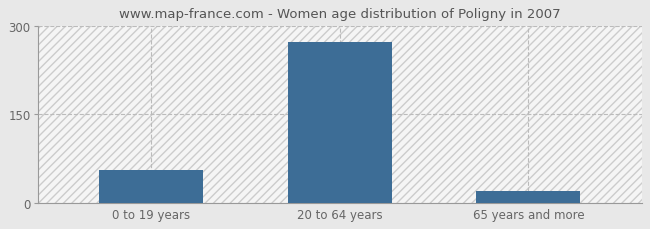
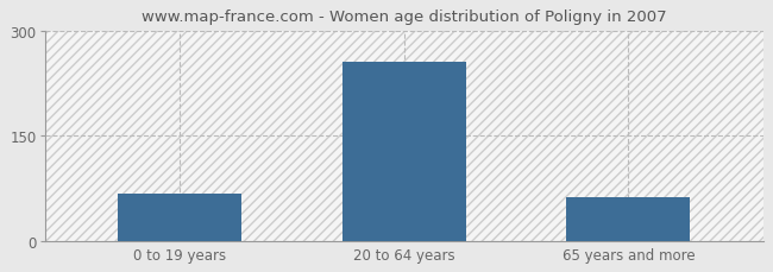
0 to 19 years: 56 -> 68
20 to 64 years: 272 -> 255
65 years and more: 20 -> 63
